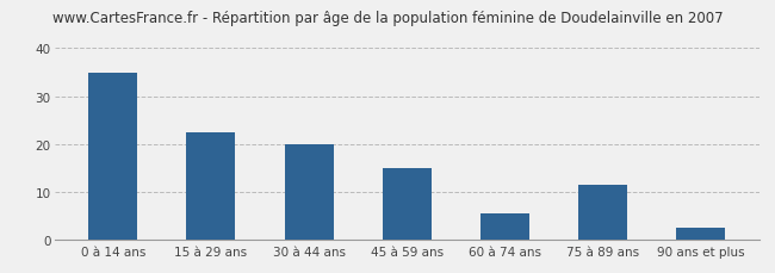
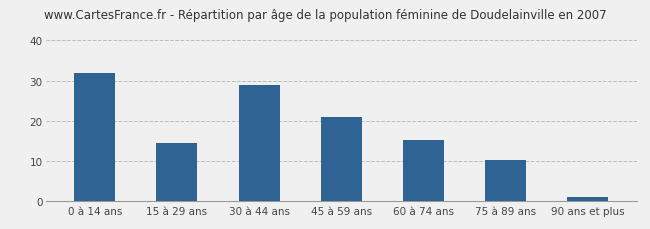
0 à 14 ans: 35.0 -> 32.0
15 à 29 ans: 22.5 -> 14.5
30 à 44 ans: 20.0 -> 29.0
45 à 59 ans: 15.0 -> 21.0
60 à 74 ans: 5.5 -> 15.2
75 à 89 ans: 11.5 -> 10.2
90 ans et plus: 2.5 -> 1.2
